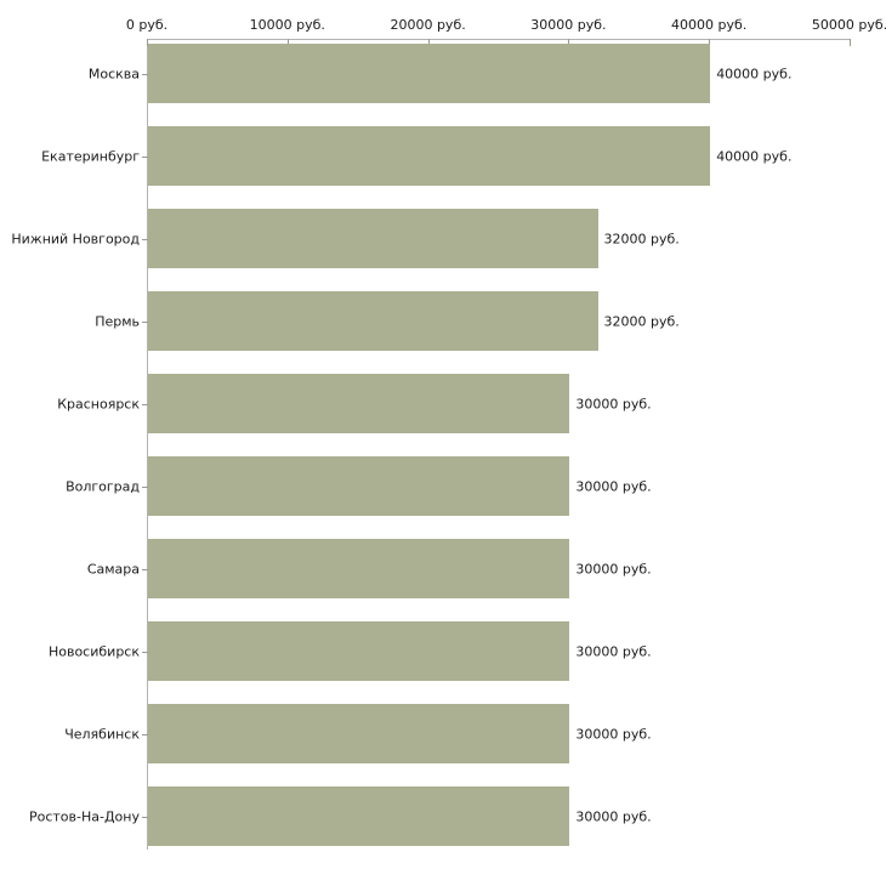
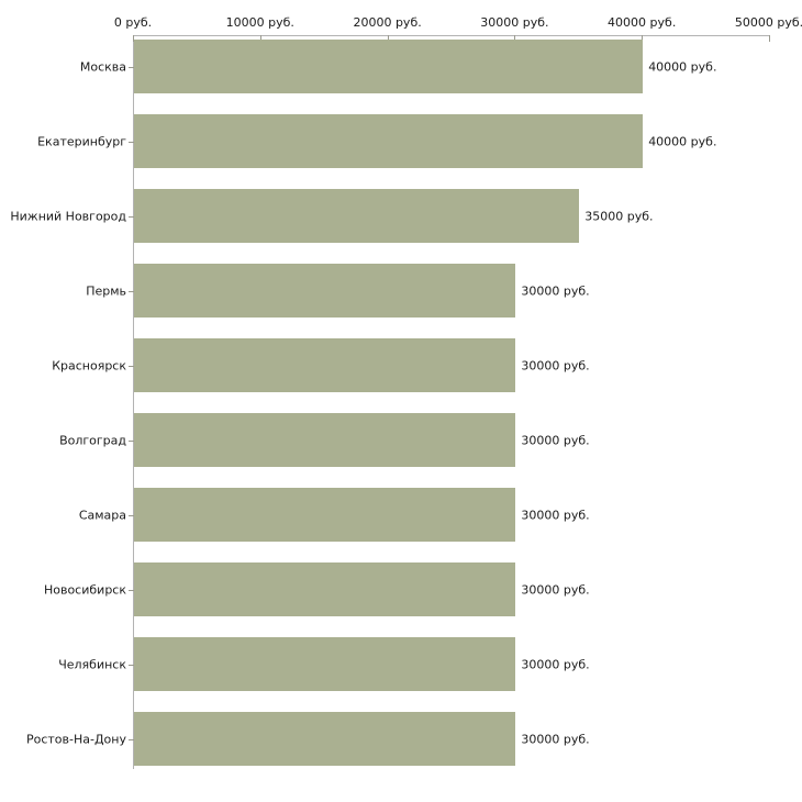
Нижний Новгород: 32000 -> 35000
Пермь: 32000 -> 30000
